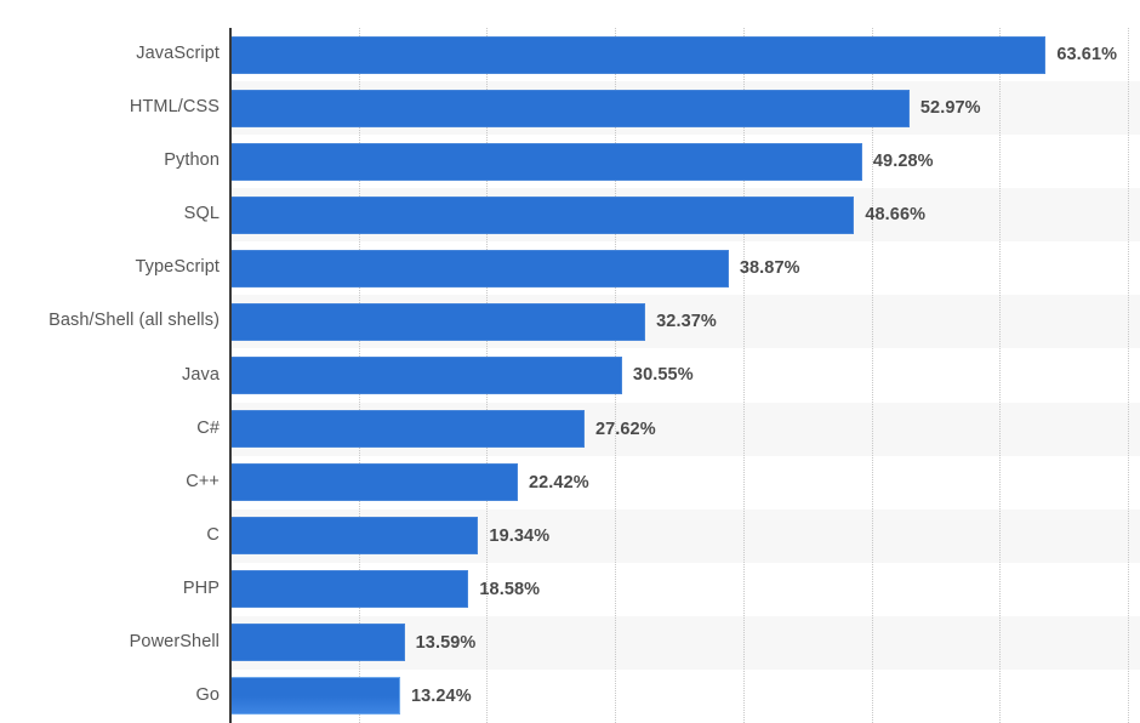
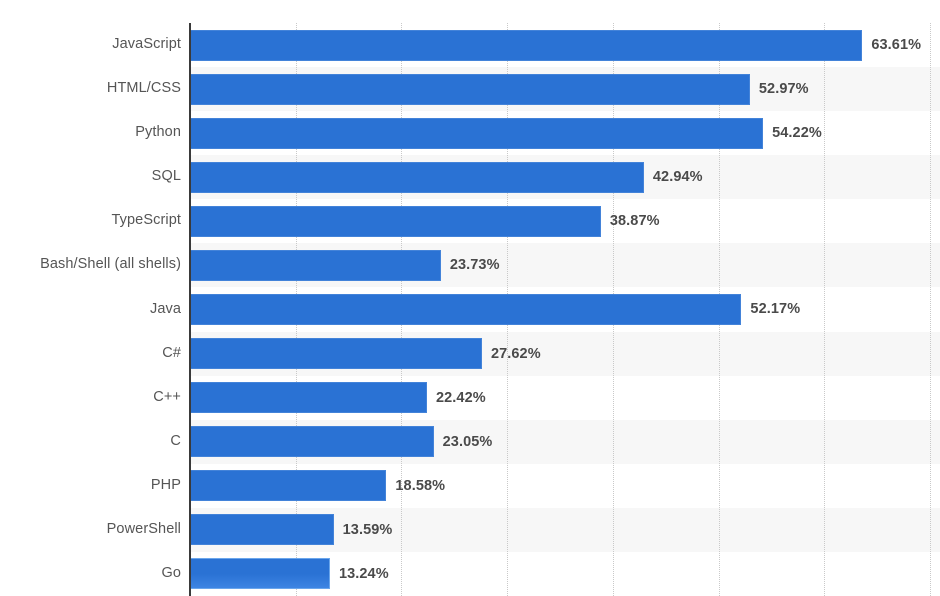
Python: 49.28% -> 54.22%
SQL: 48.66% -> 42.94%
Bash/Shell (all shells): 32.37% -> 23.73%
Java: 30.55% -> 52.17%
C: 19.34% -> 23.05%
